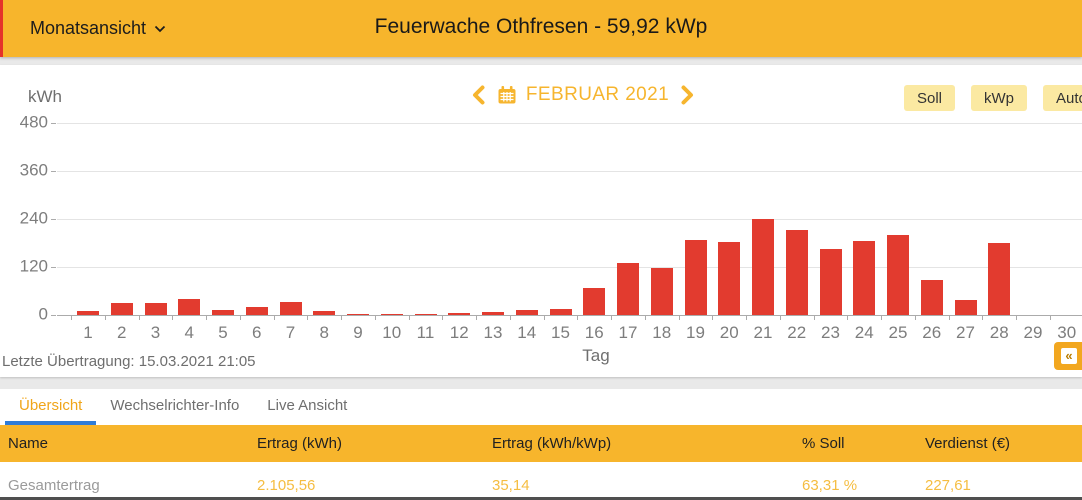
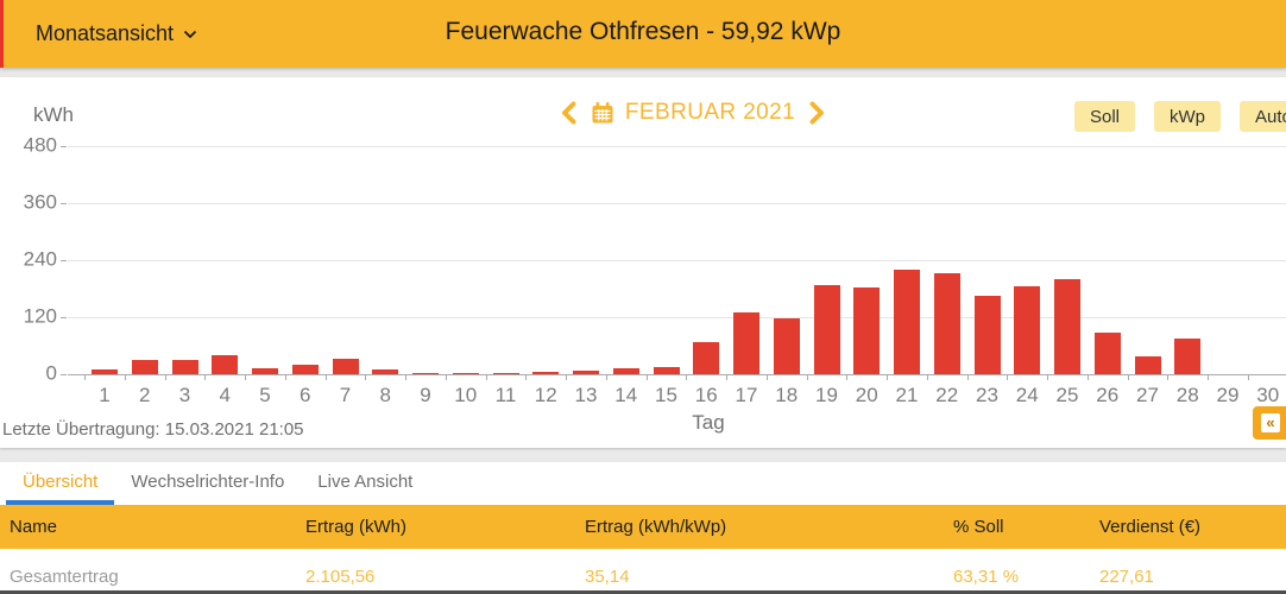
21: 240 -> 220
28: 180 -> 80
